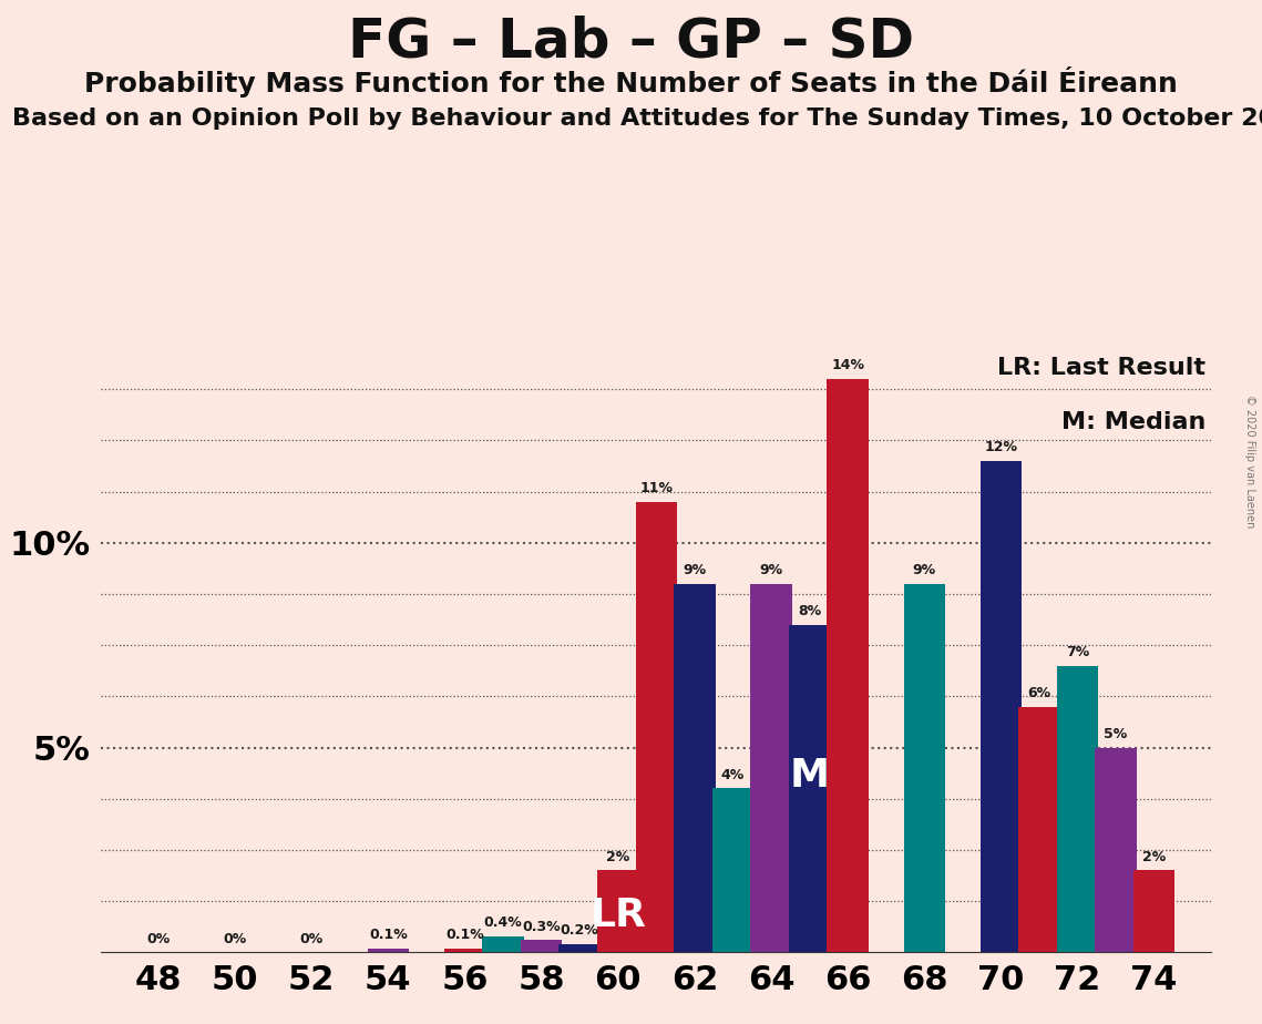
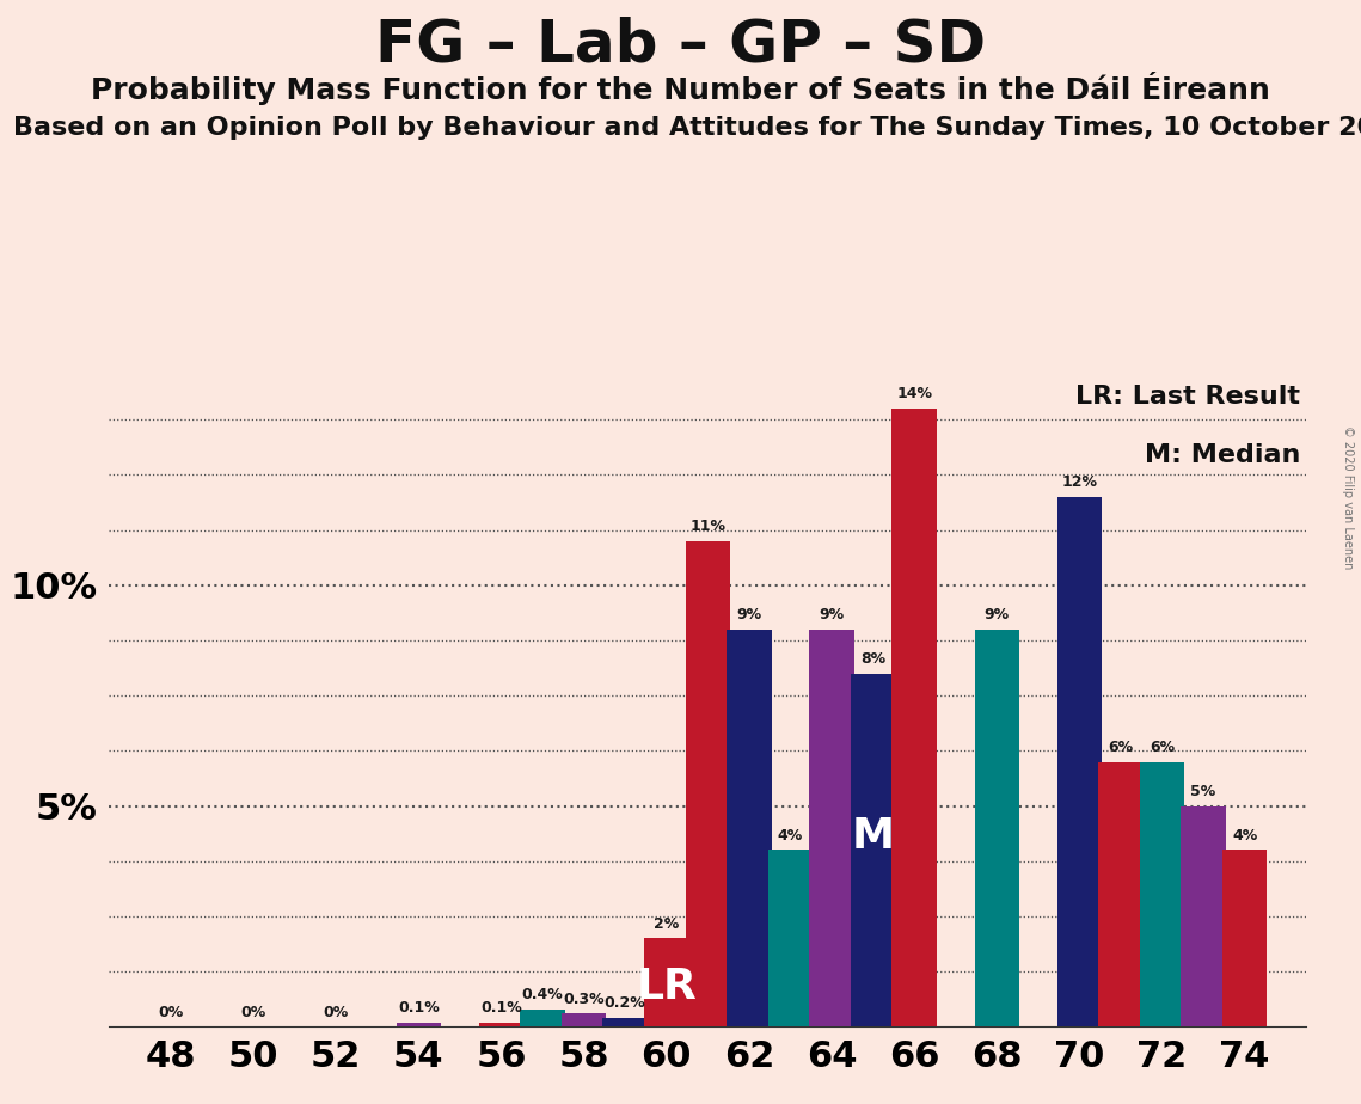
72: 7% -> 6%
74: 2% -> 4%
